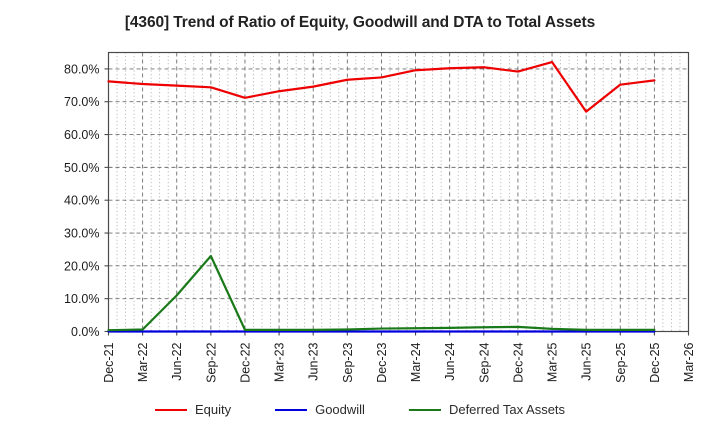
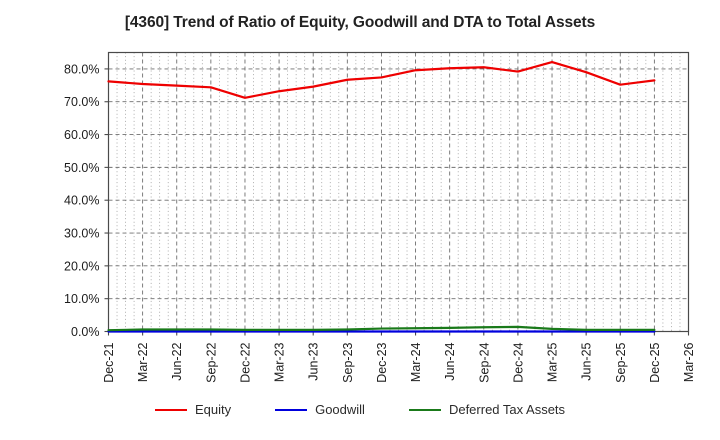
Deferred Tax Assets/Jun-22: 11% -> 1%
Deferred Tax Assets/Sep-22: 23% -> 1%
Equity/Jun-25: 67% -> 79%
